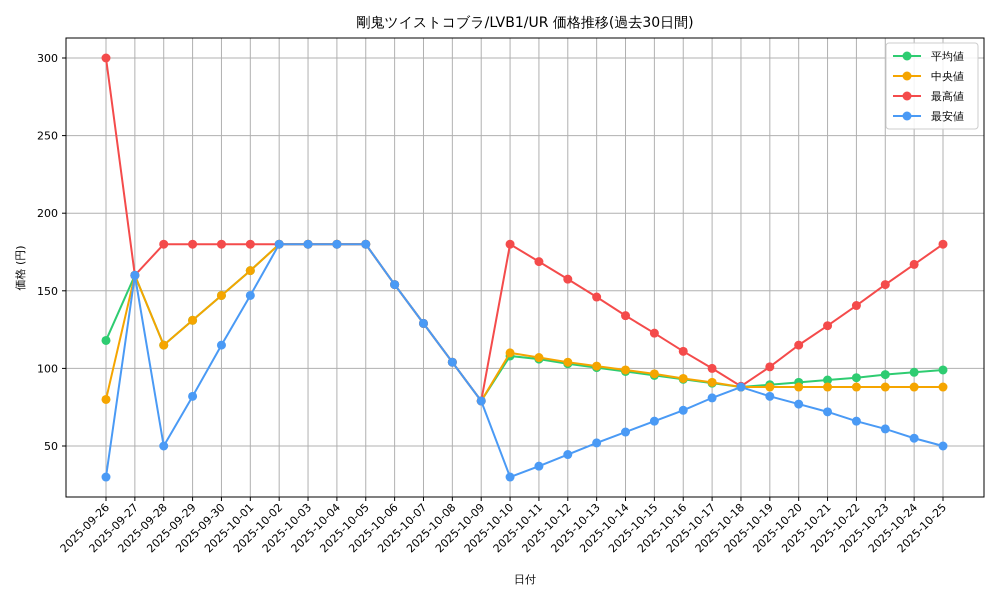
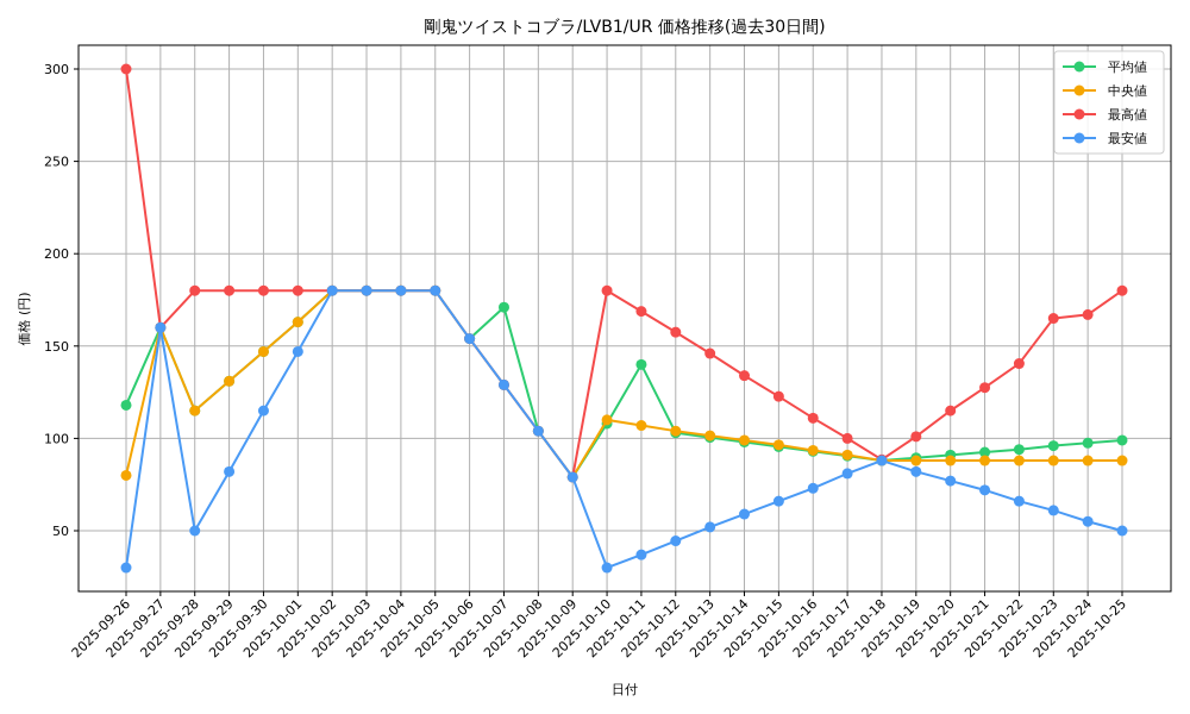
平均値/2025-10-07: 129 -> 171
平均値/2025-10-11: 106 -> 140
最高値/2025-10-23: 154 -> 165
